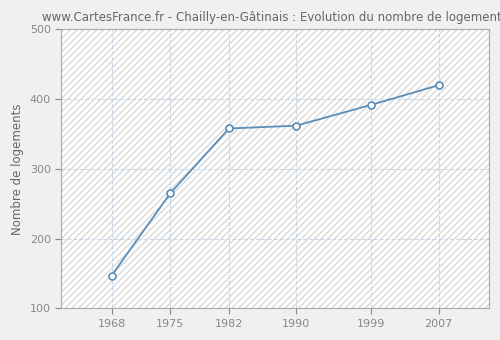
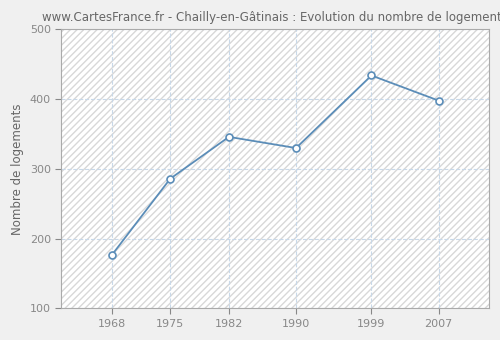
1968: 147 -> 176
1975: 265 -> 286
1982: 358 -> 346
1990: 362 -> 330
1999: 392 -> 434
2007: 420 -> 398
